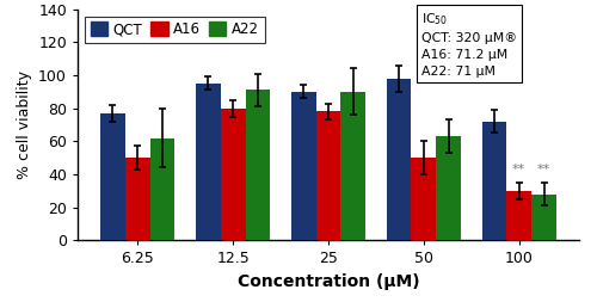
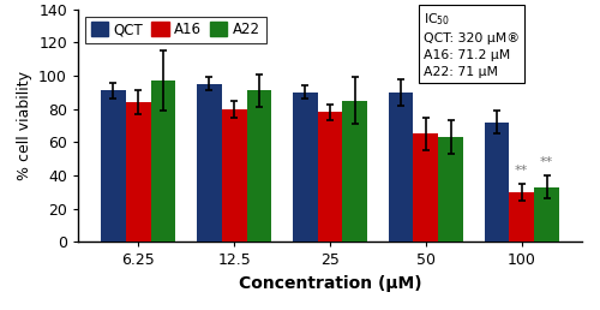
QCT/6.25: 77 -> 91
A16/6.25: 50 -> 84
A22/6.25: 62 -> 97
A22/25: 90 -> 85
QCT/50: 98 -> 90
A16/50: 50 -> 65
A22/100: 28 -> 33
